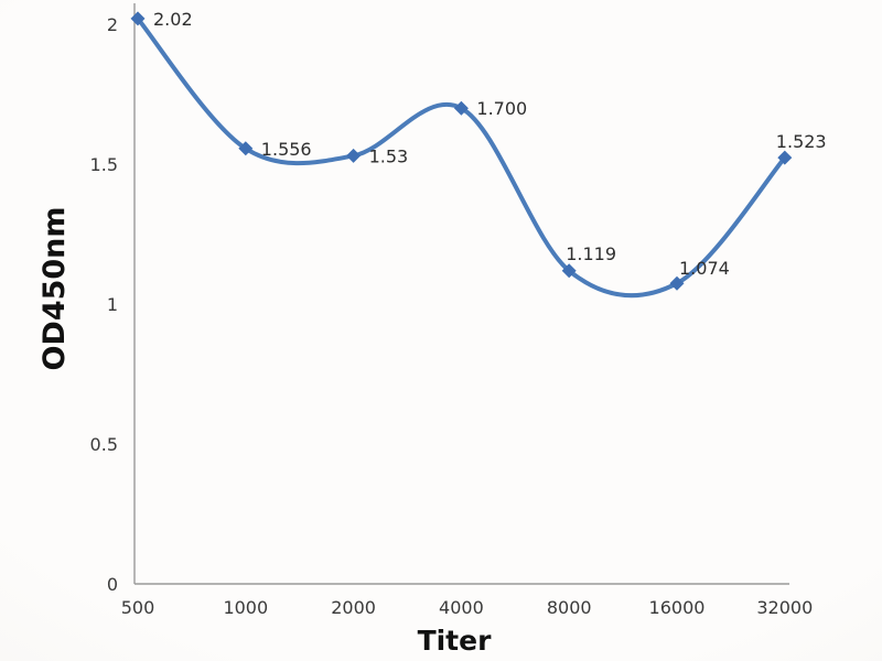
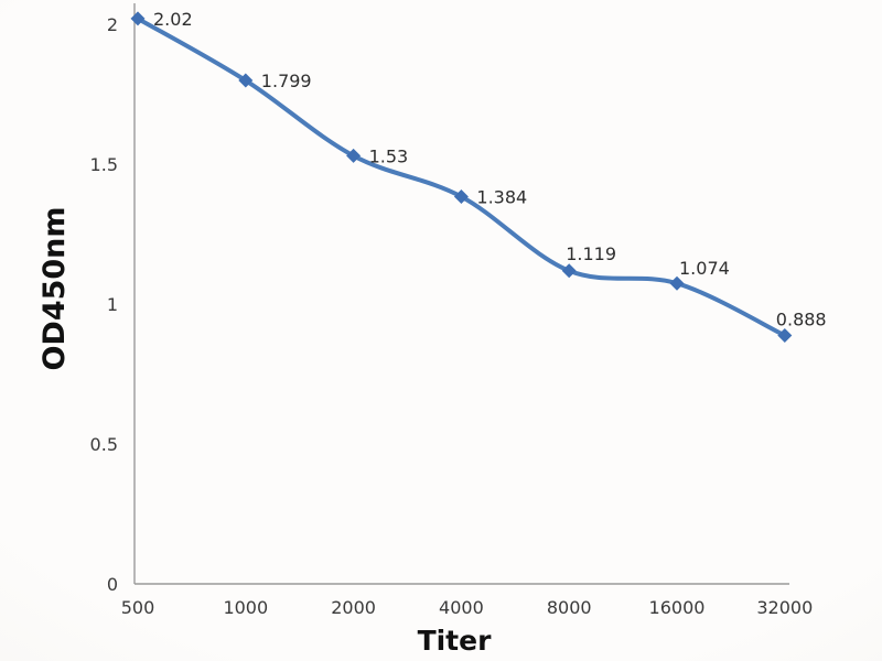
1000: 1.556 -> 1.799
4000: 1.700 -> 1.384
32000: 1.523 -> 0.888
